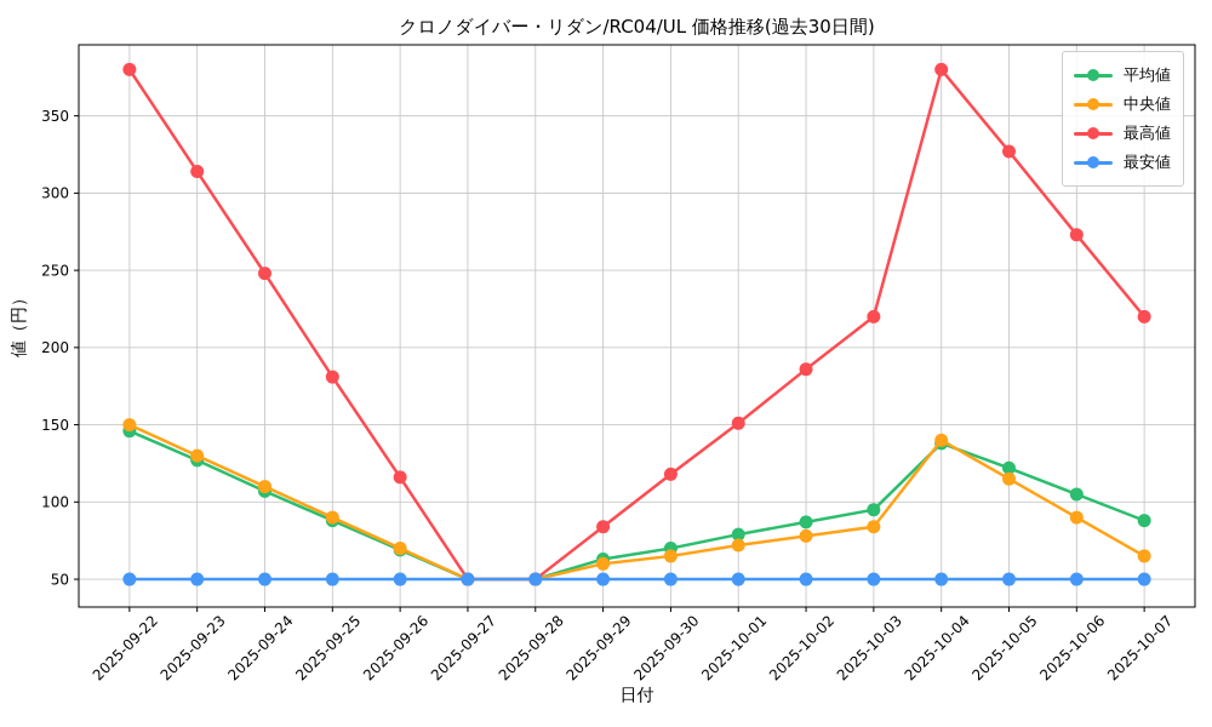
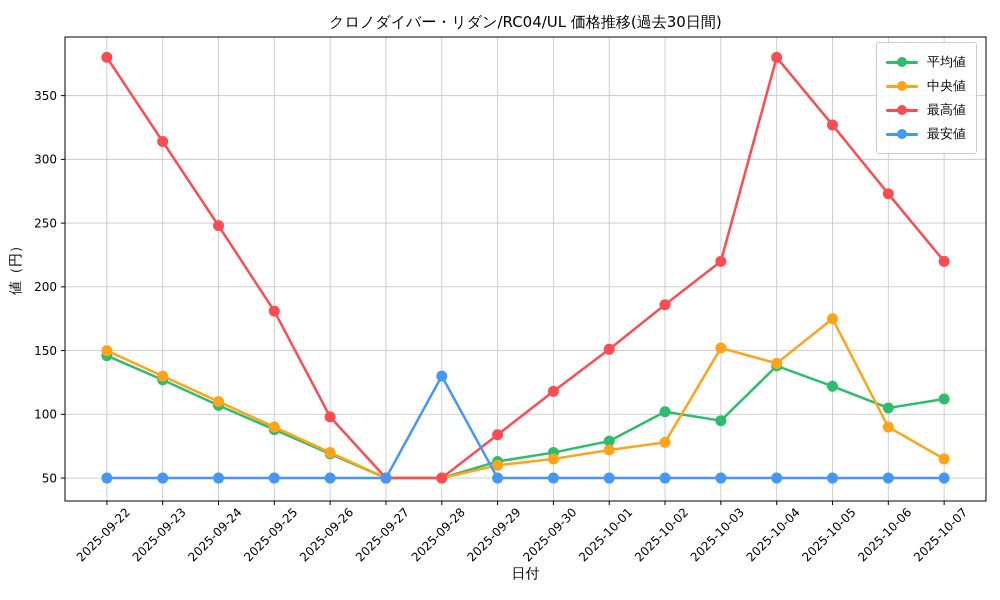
最高値/2025-09-26: 116 -> 98
最安値/2025-09-28: 50 -> 130
平均値/2025-10-02: 87 -> 102
中央値/2025-10-03: 84 -> 152
中央値/2025-10-05: 115 -> 175
平均値/2025-10-07: 88 -> 112
